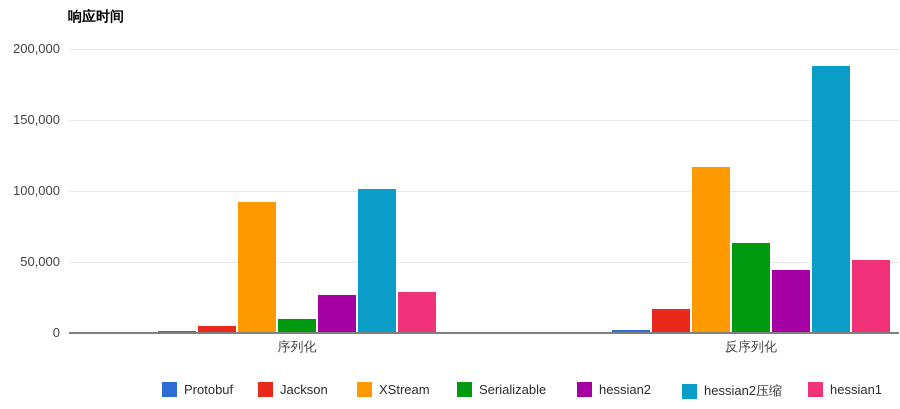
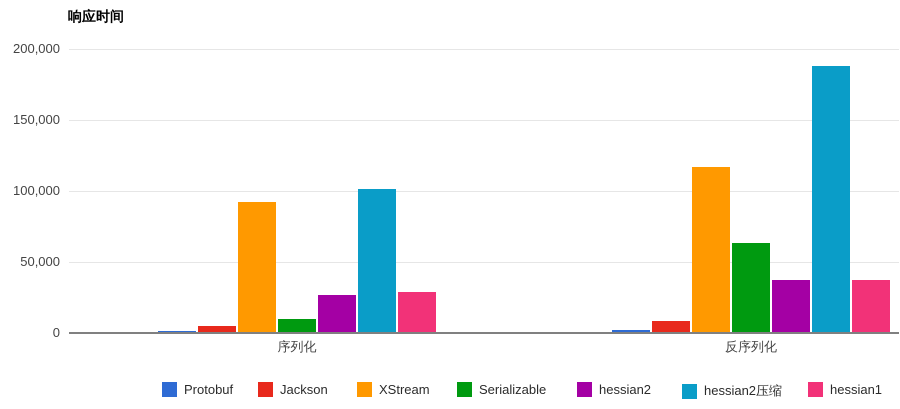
Jackson/反序列化: 17000 -> 8000
hessian2/反序列化: 44000 -> 38000
hessian1/反序列化: 51000 -> 37000
